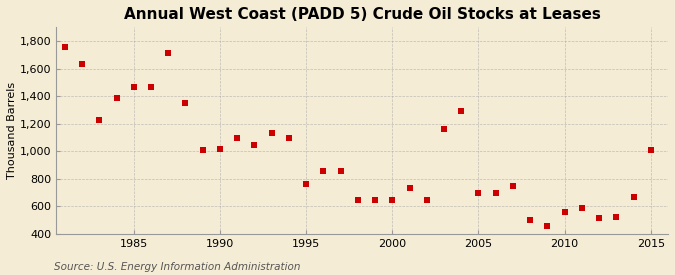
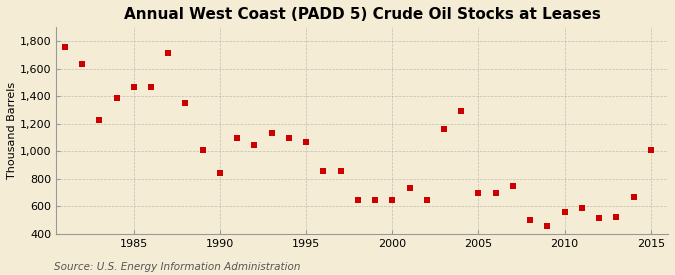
1990: 1,020 -> 840
1995: 760 -> 1,070
